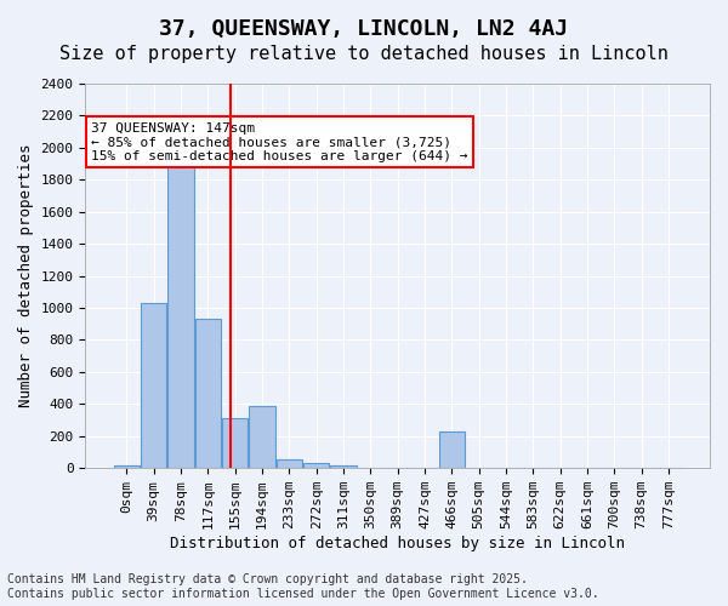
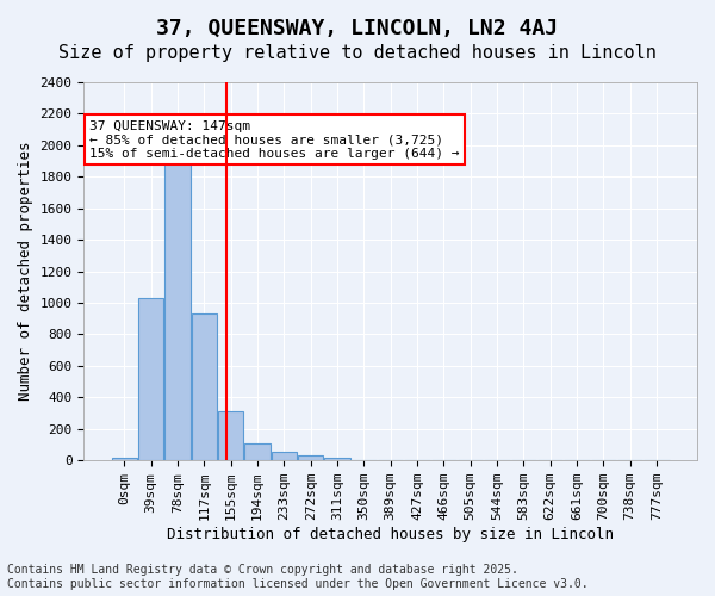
194sqm: 390 -> 100
466sqm: 230 -> 0
